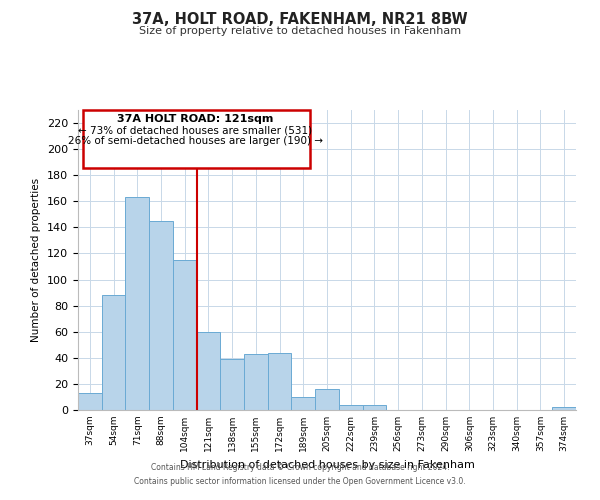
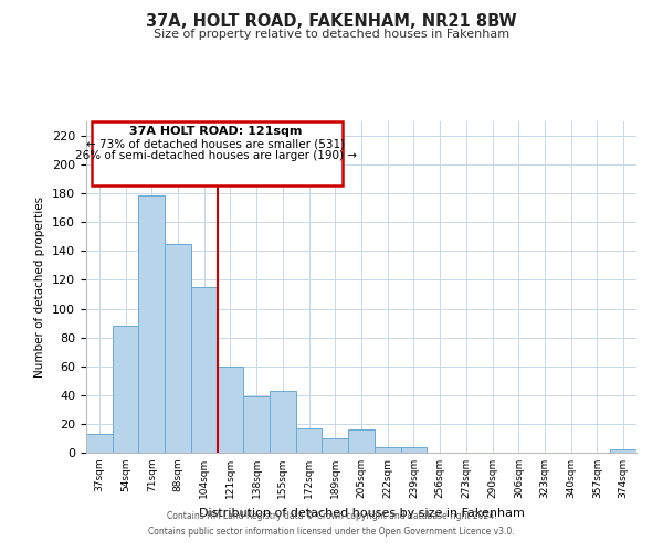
71sqm: 163 -> 179
172sqm: 44 -> 17
